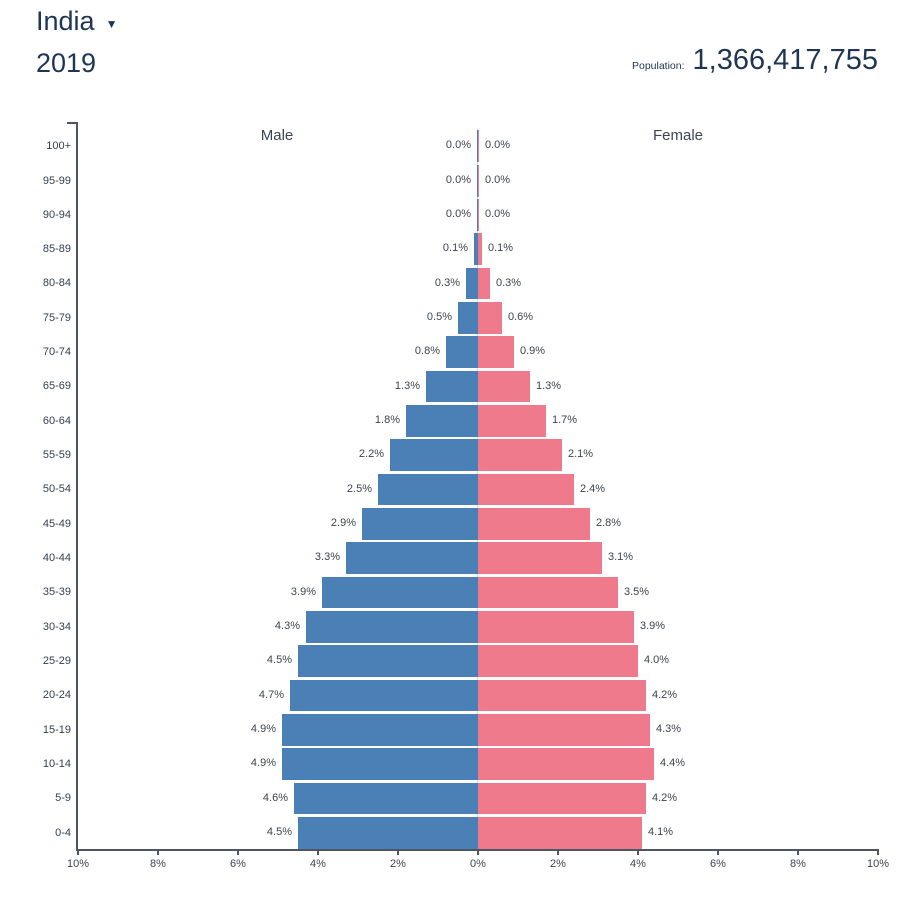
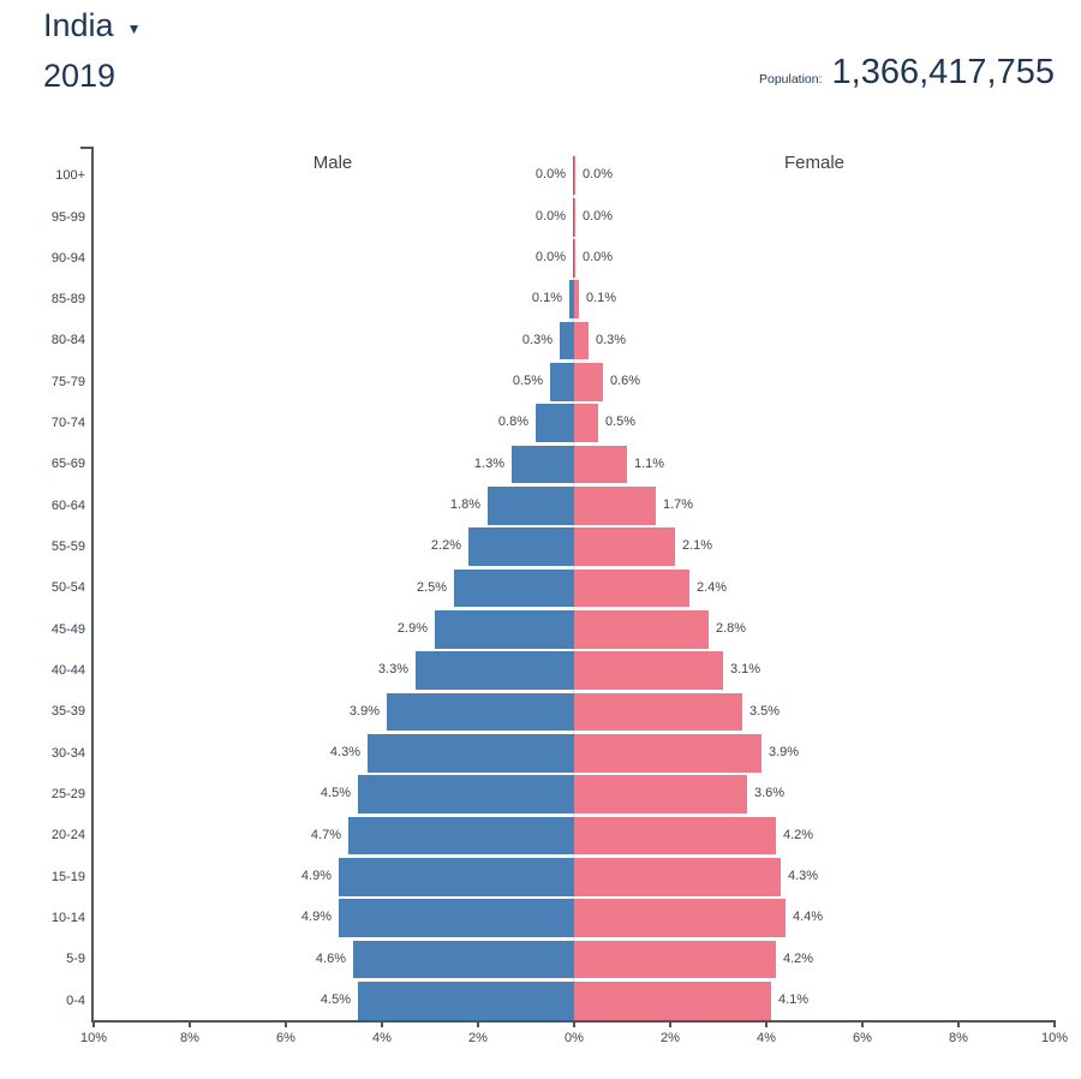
Female/70-74: 0.9% -> 0.5%
Female/65-69: 1.3% -> 1.1%
Female/25-29: 4.0% -> 3.6%
